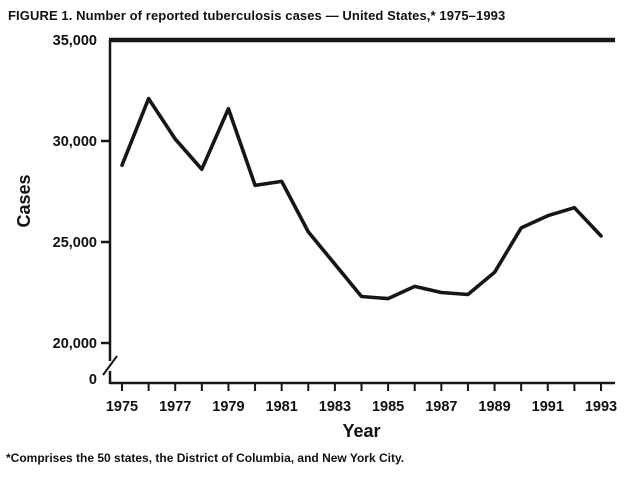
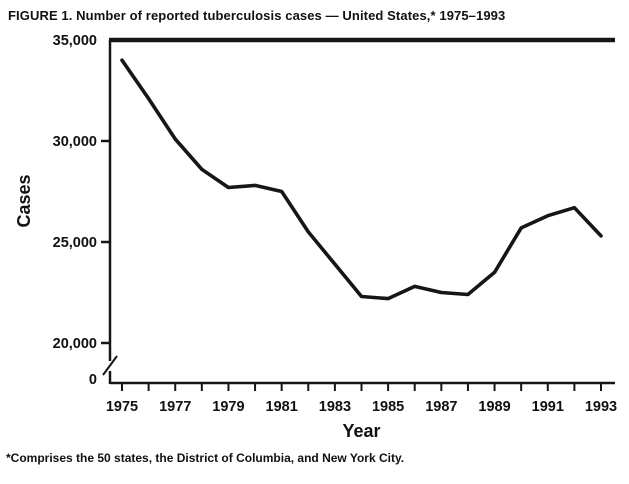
1975: 28800 -> 34000
1979: 31600 -> 27700
1981: 28000 -> 27500
